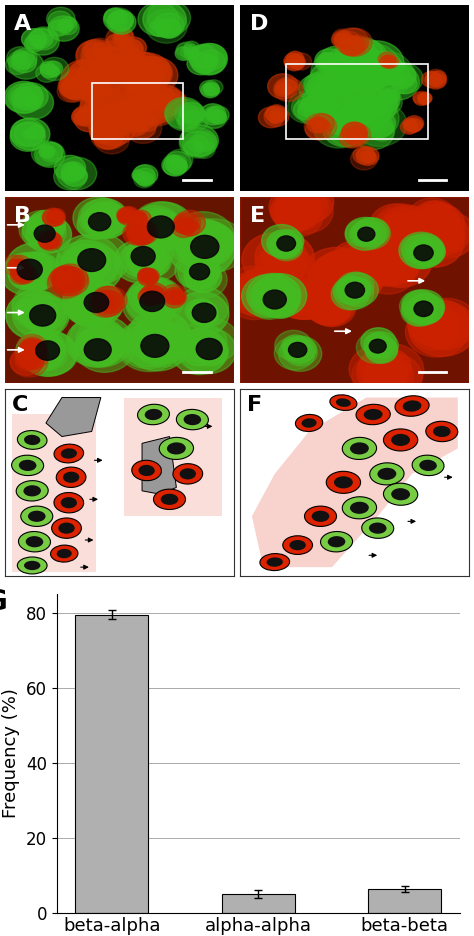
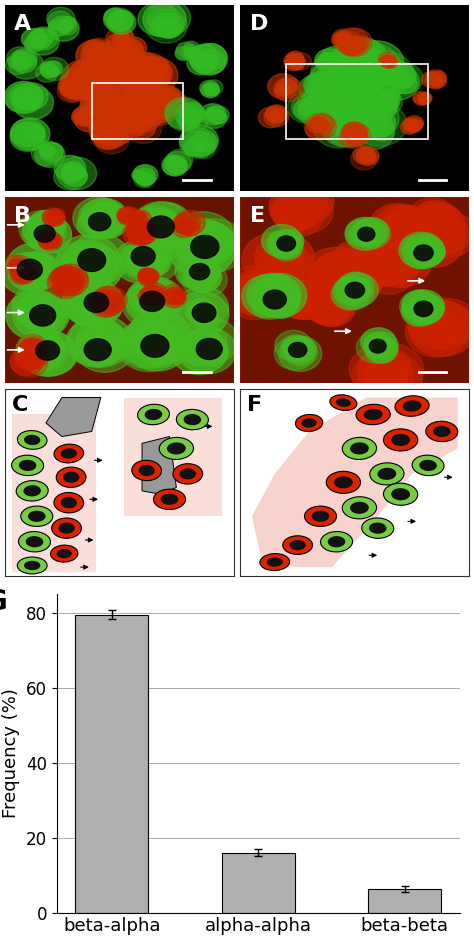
alpha-alpha: 5.0 -> 16.0
